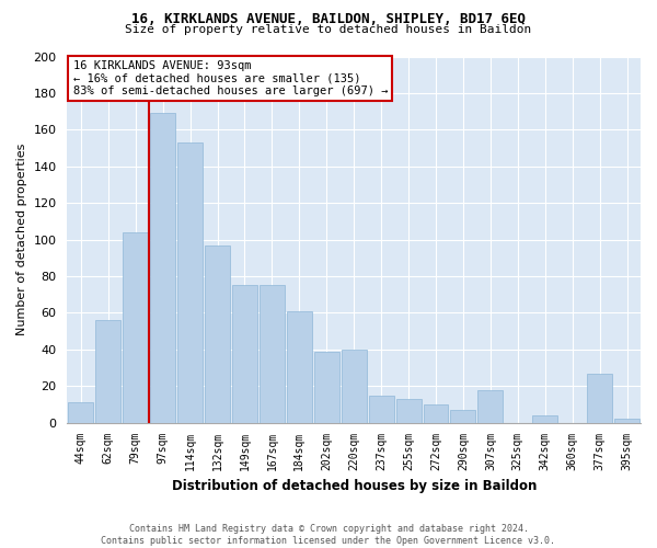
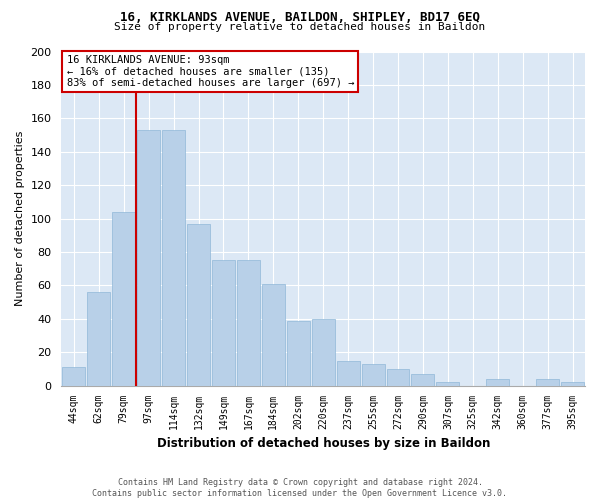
97sqm: 169 -> 153
307sqm: 18 -> 2
377sqm: 27 -> 4
